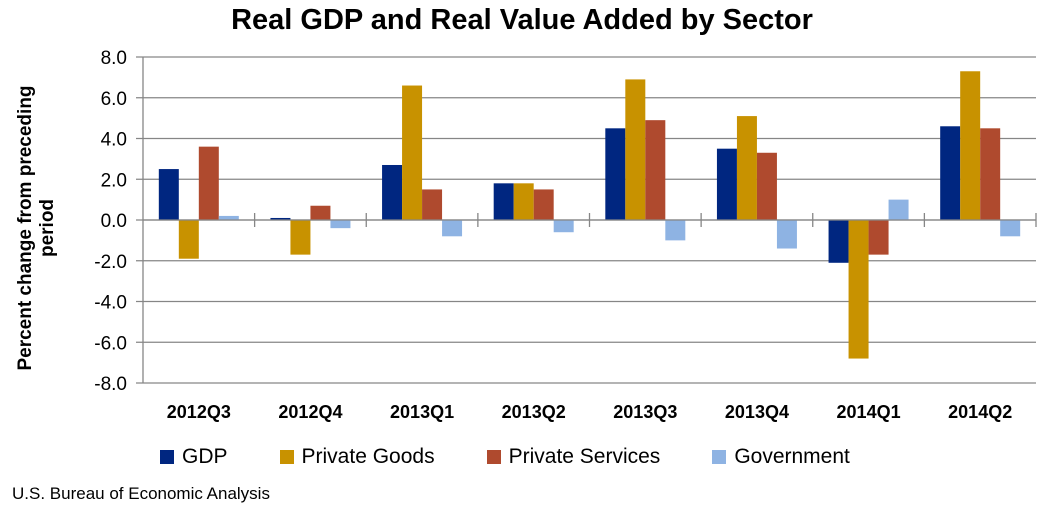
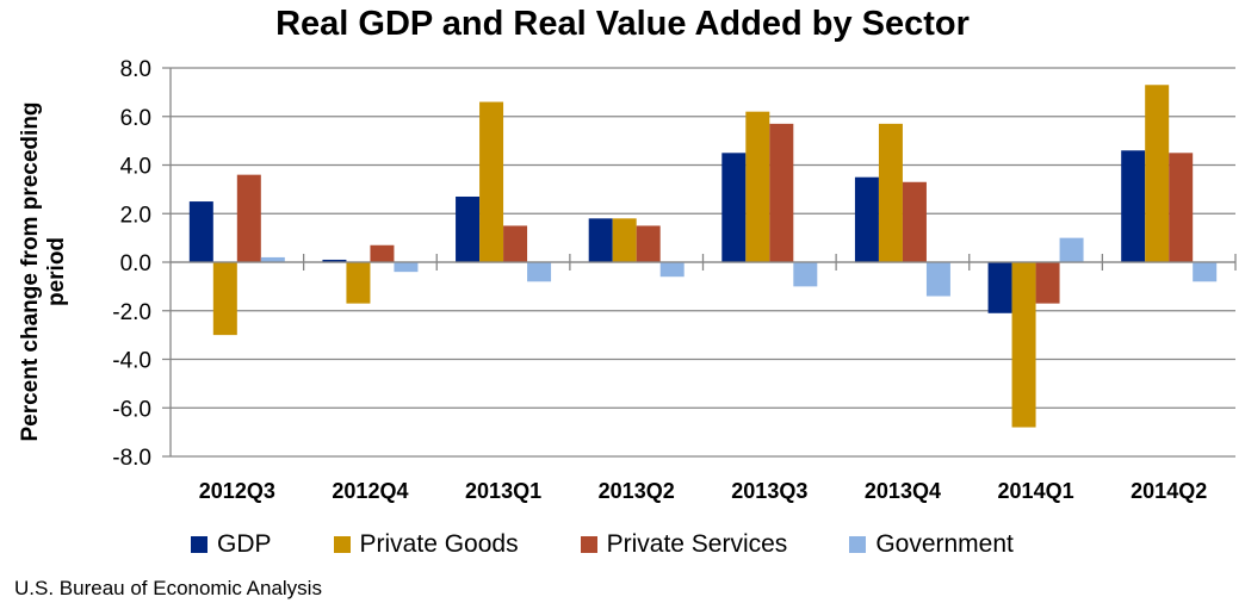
Private Goods/2012Q3: -1.9 -> -3.0
Private Goods/2013Q3: 6.9 -> 6.2
Private Services/2013Q3: 4.9 -> 5.7
Private Goods/2013Q4: 5.1 -> 5.7
